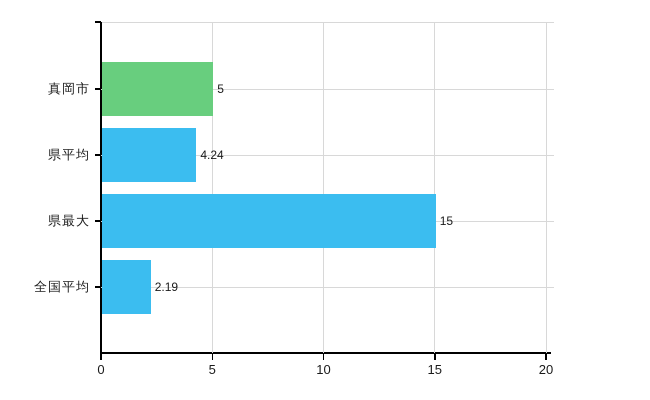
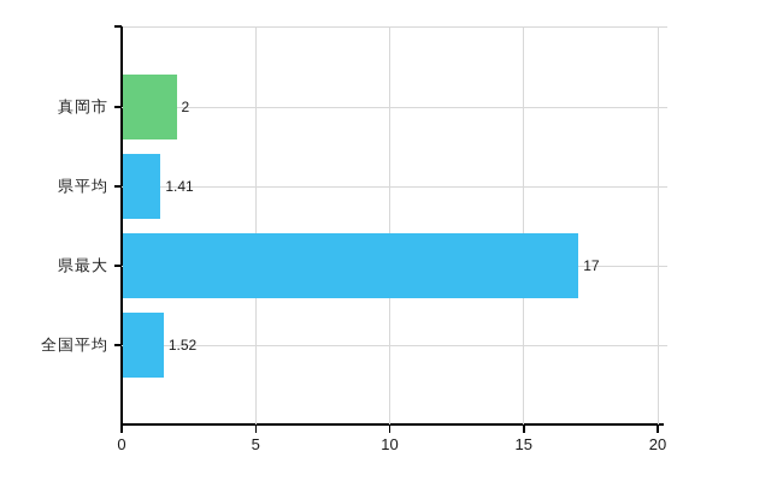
真岡市: 5 -> 2
県平均: 4.24 -> 1.41
県最大: 15 -> 17
全国平均: 2.19 -> 1.52
